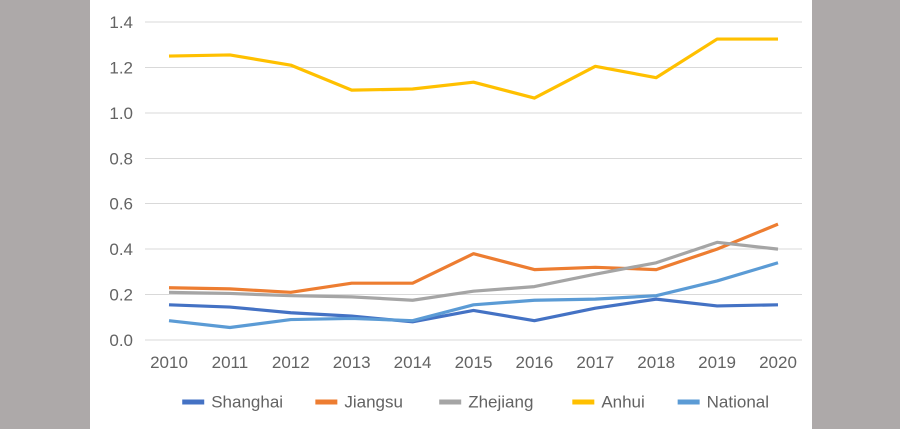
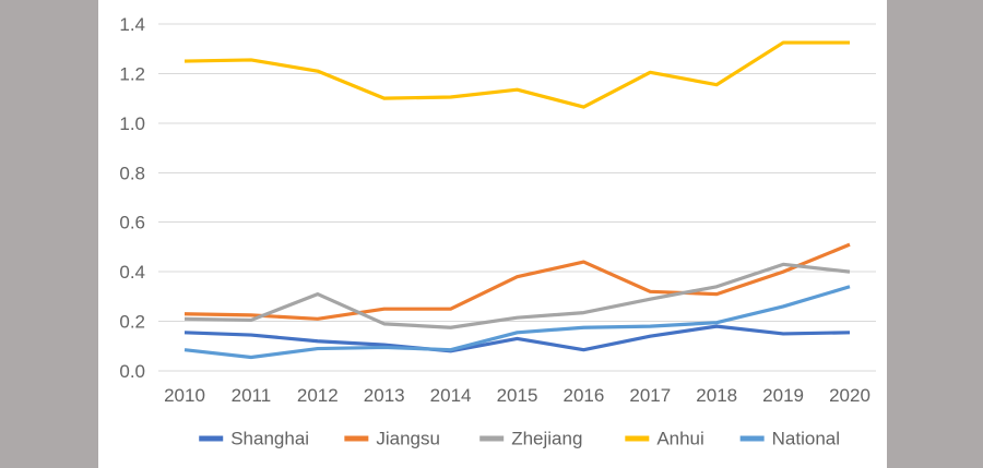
Zhejiang/2012: 0.20 -> 0.31
Jiangsu/2016: 0.31 -> 0.44
